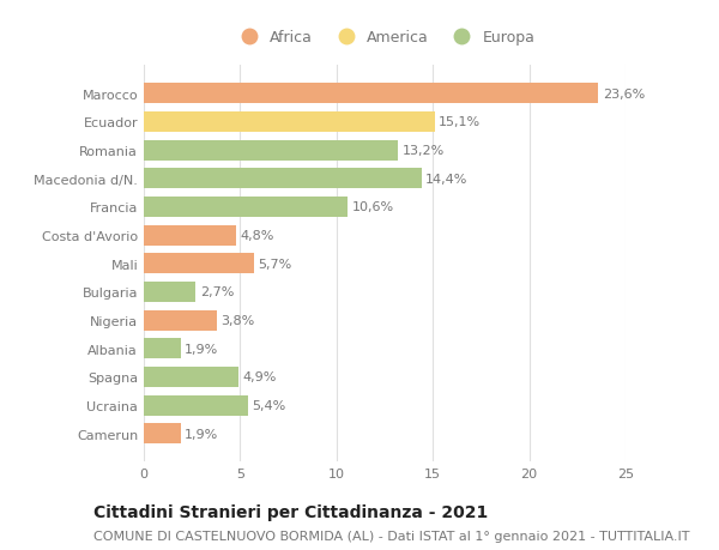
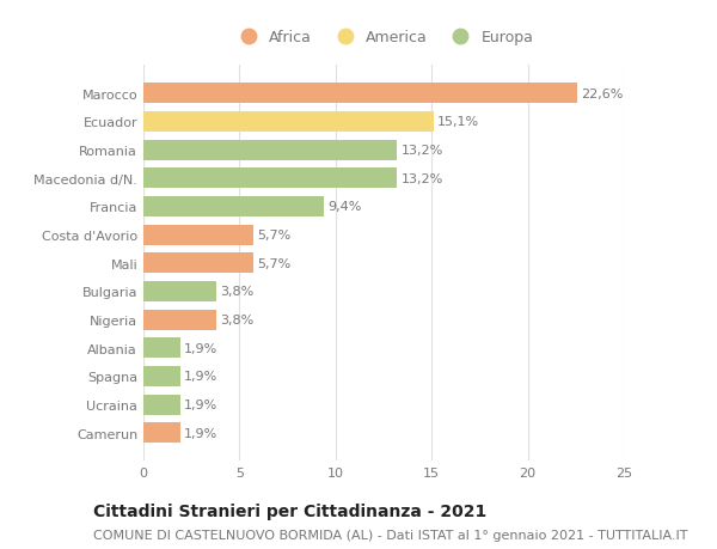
Marocco: 23,6% -> 22,6%
Macedonia d/N.: 14,4% -> 13,2%
Francia: 10,6% -> 9,4%
Costa d'Avorio: 4,8% -> 5,7%
Bulgaria: 2,7% -> 3,8%
Spagna: 4,9% -> 1,9%
Ucraina: 5,4% -> 1,9%
